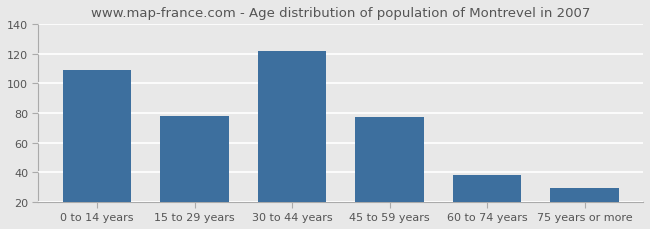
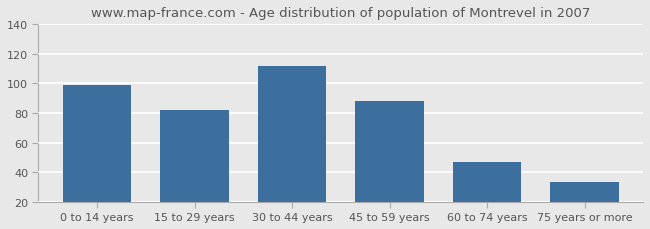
0 to 14 years: 109 -> 99
15 to 29 years: 78 -> 82
30 to 44 years: 122 -> 112
45 to 59 years: 77 -> 88
60 to 74 years: 38 -> 47
75 years or more: 29 -> 33
